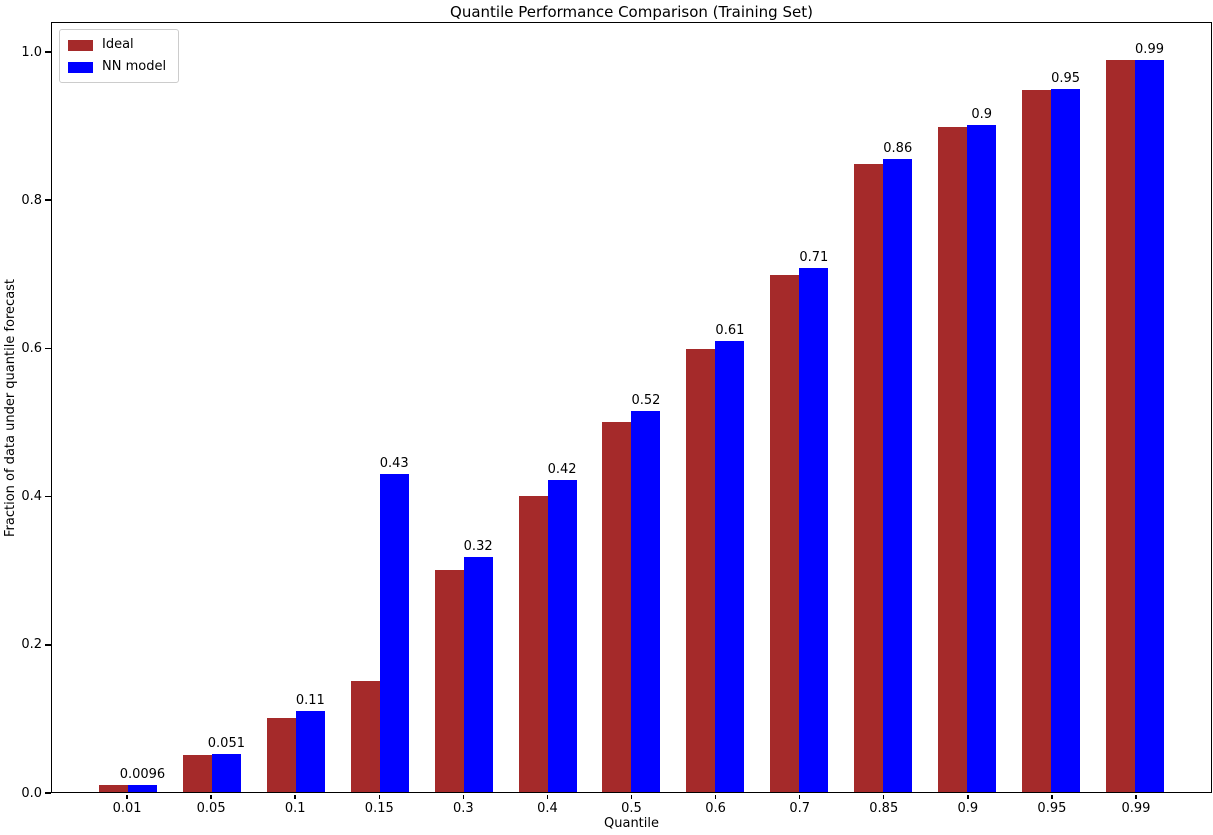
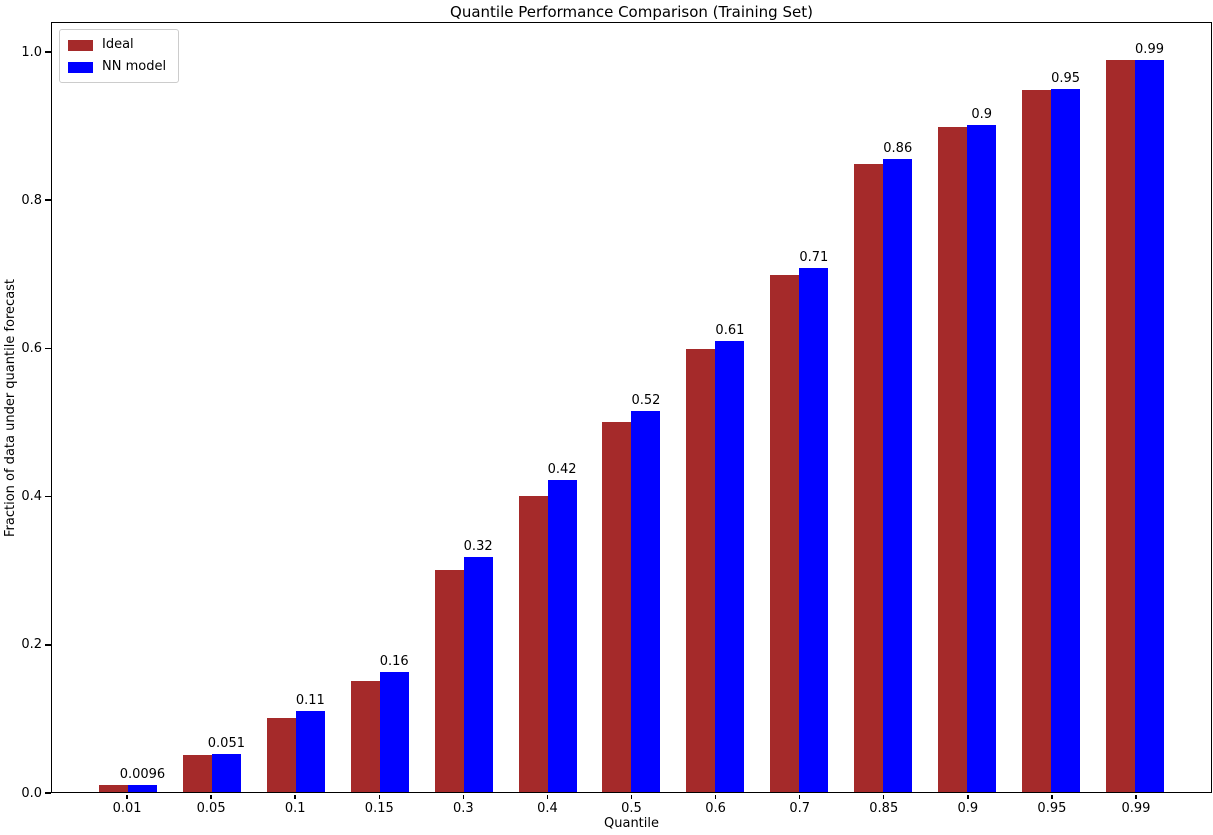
NN model/0.15: 0.43 -> 0.16
